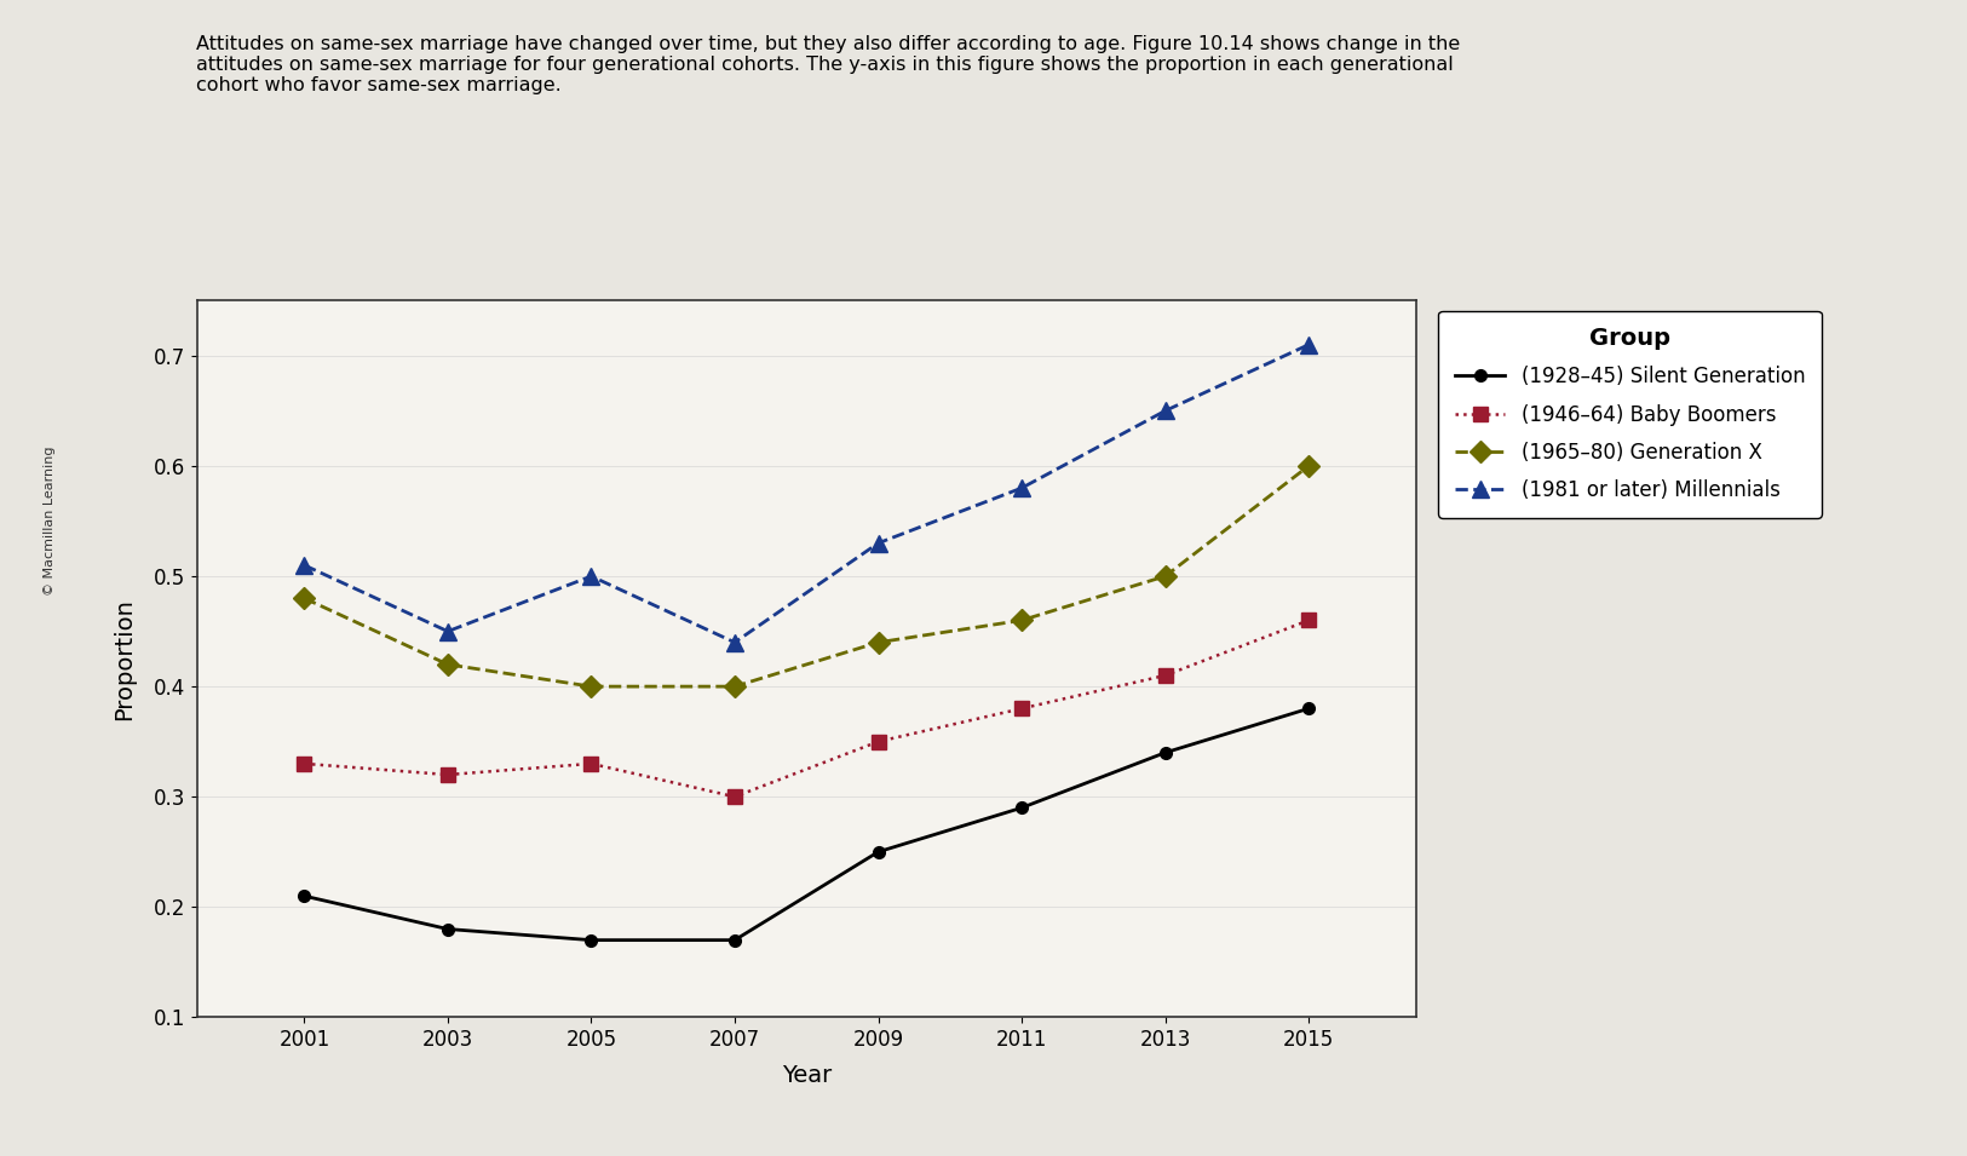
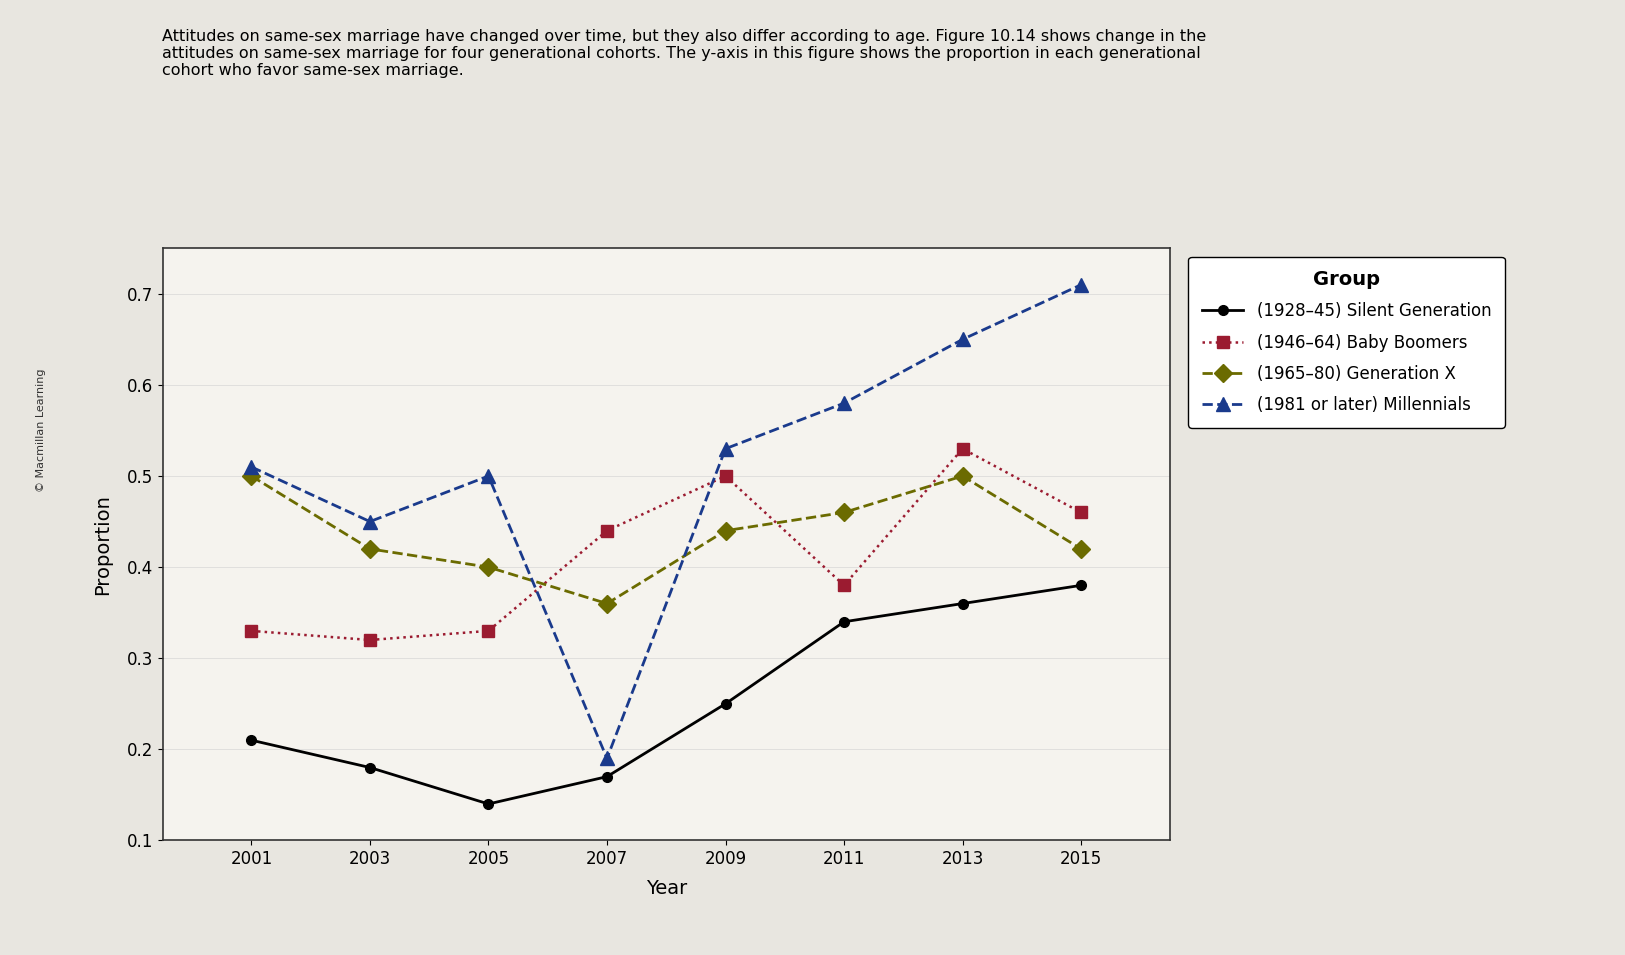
(1965–80) Generation X/2001: 0.48 -> 0.50
(1928–45) Silent Generation/2005: 0.17 -> 0.14
(1946–64) Baby Boomers/2007: 0.30 -> 0.44
(1965–80) Generation X/2007: 0.40 -> 0.36
(1981 or later) Millennials/2007: 0.44 -> 0.19
(1946–64) Baby Boomers/2009: 0.35 -> 0.50
(1928–45) Silent Generation/2011: 0.29 -> 0.34
(1928–45) Silent Generation/2013: 0.34 -> 0.36
(1946–64) Baby Boomers/2013: 0.41 -> 0.53
(1965–80) Generation X/2015: 0.60 -> 0.42
